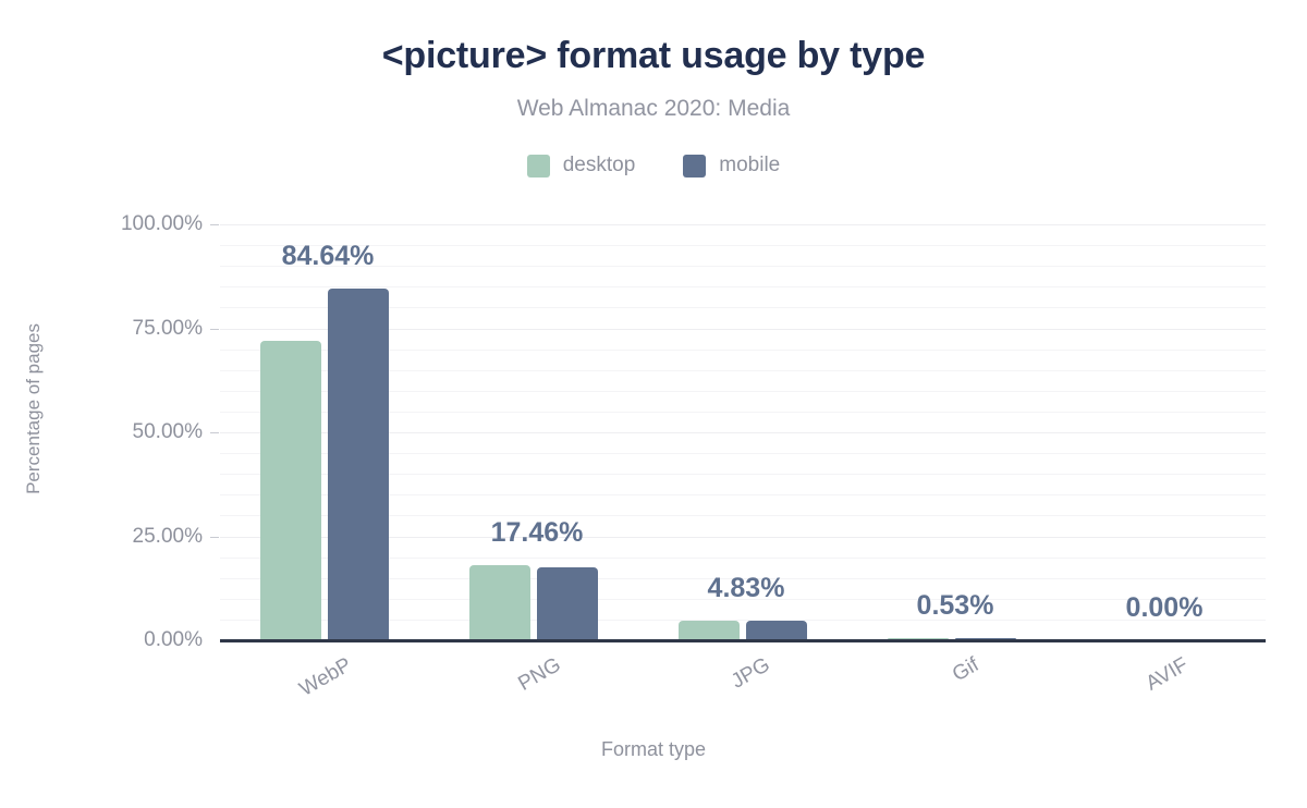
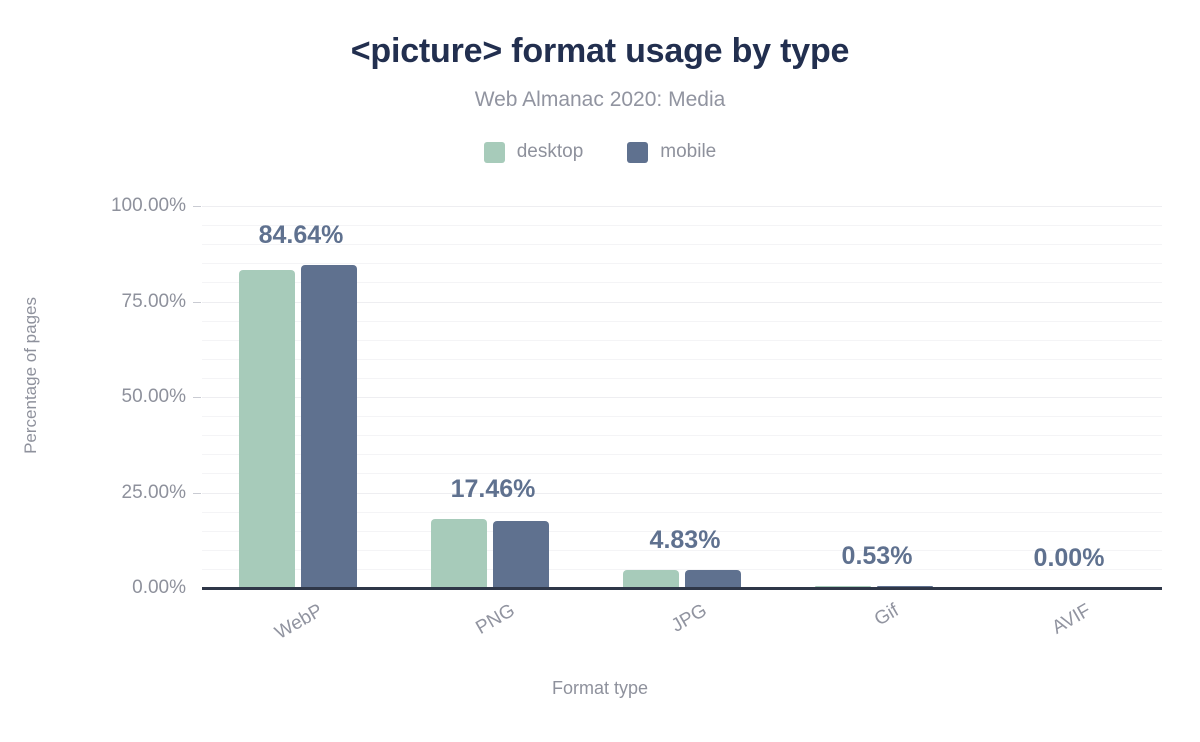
desktop/WebP: 72% -> 83%
